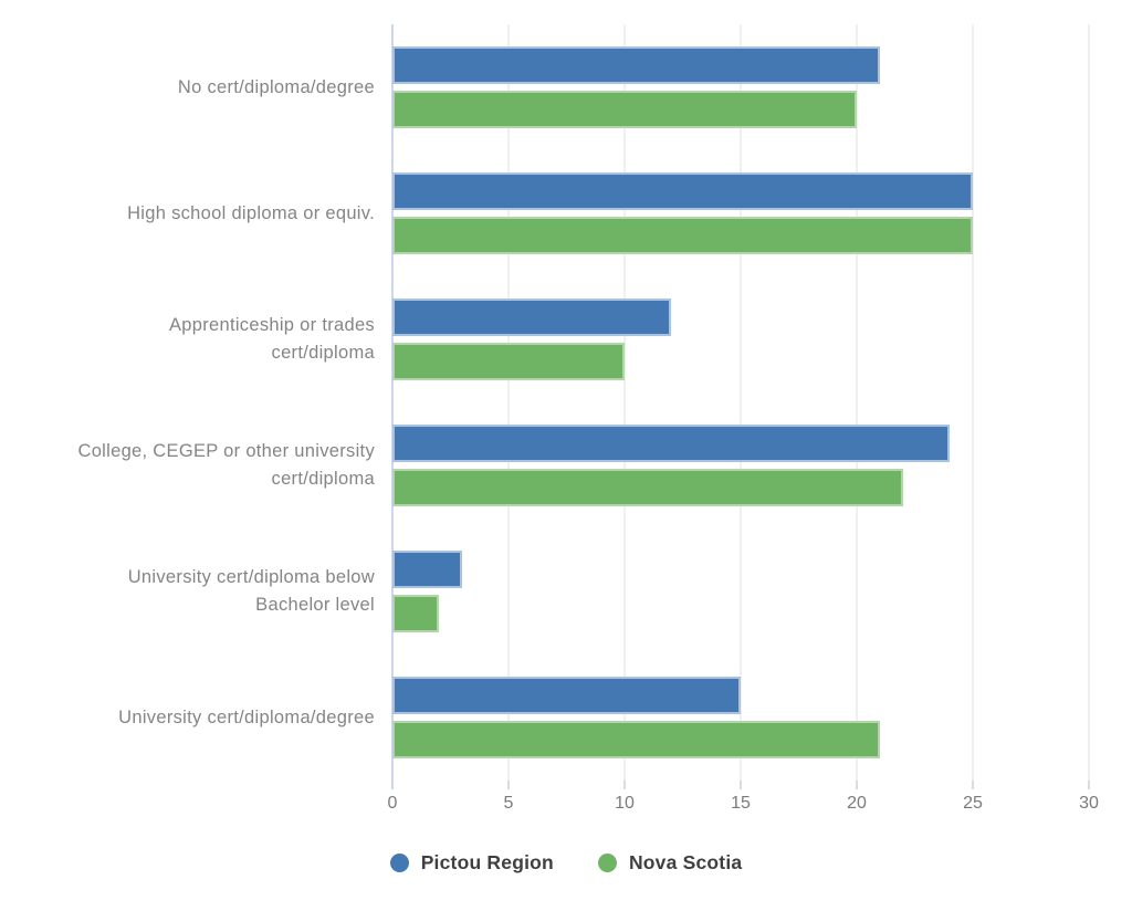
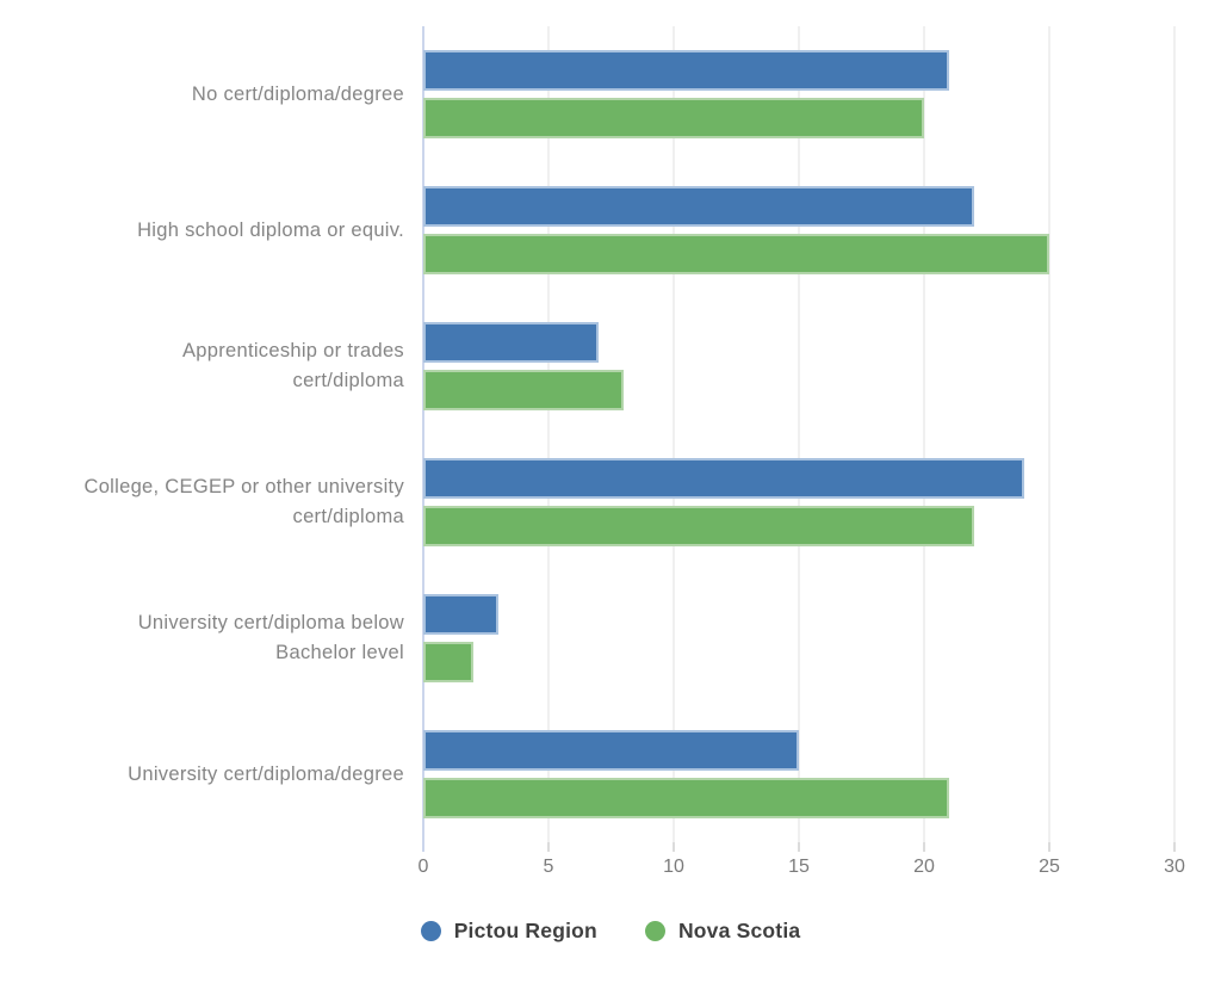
Pictou Region/High school diploma or equiv.: 25 -> 22
Pictou Region/Apprenticeship or trades cert/diploma: 12 -> 7
Nova Scotia/Apprenticeship or trades cert/diploma: 10 -> 8
